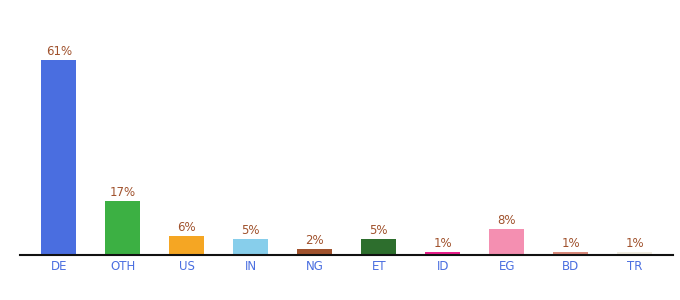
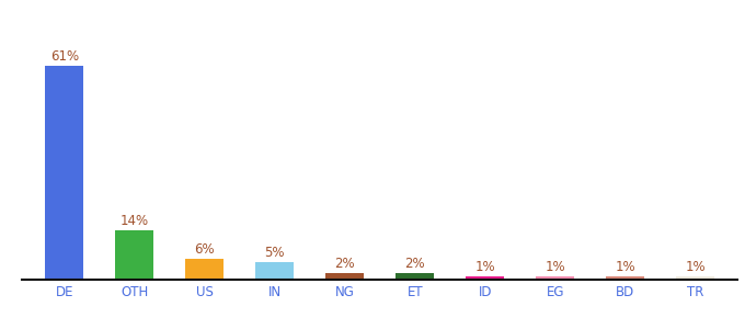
OTH: 17% -> 14%
ET: 5% -> 2%
EG: 8% -> 1%
